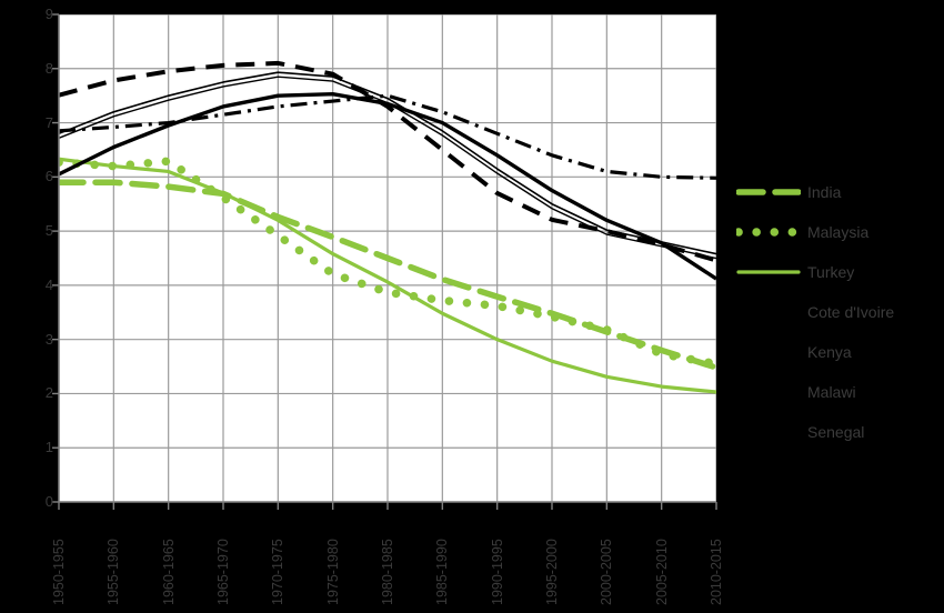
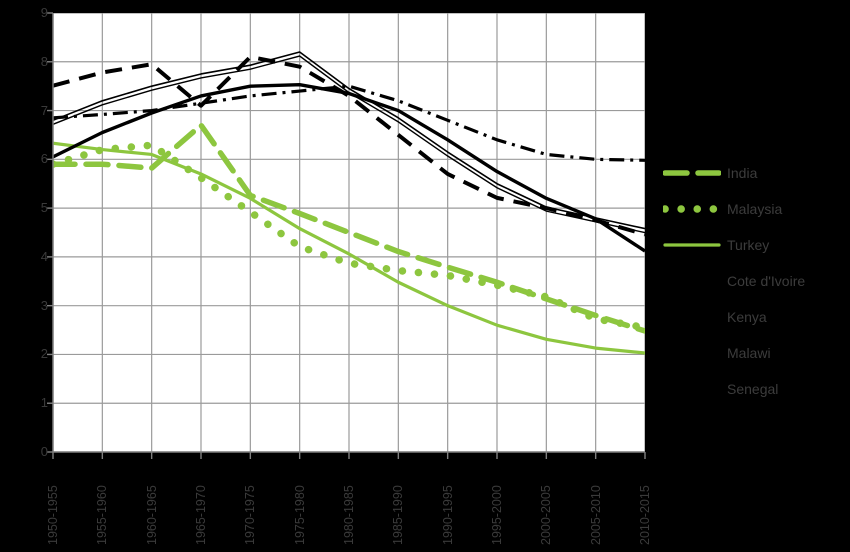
Malaysia/1950-1955: 6.3 -> 5.9
India/1965-1970: 5.7 -> 6.7
Kenya/1965-1970: 8.1 -> 7.1
Cote d'Ivoire/1975-1980: 7.8 -> 8.2
